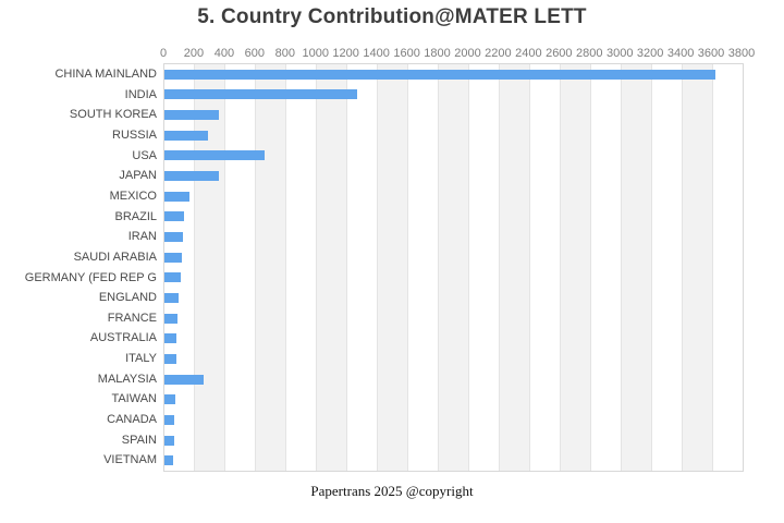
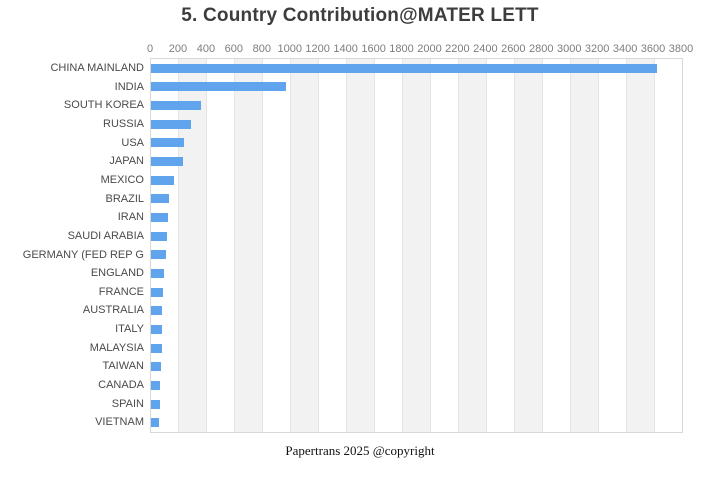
INDIA: 1270 -> 970
USA: 660 -> 240
JAPAN: 360 -> 230
MALAYSIA: 260 -> 80
